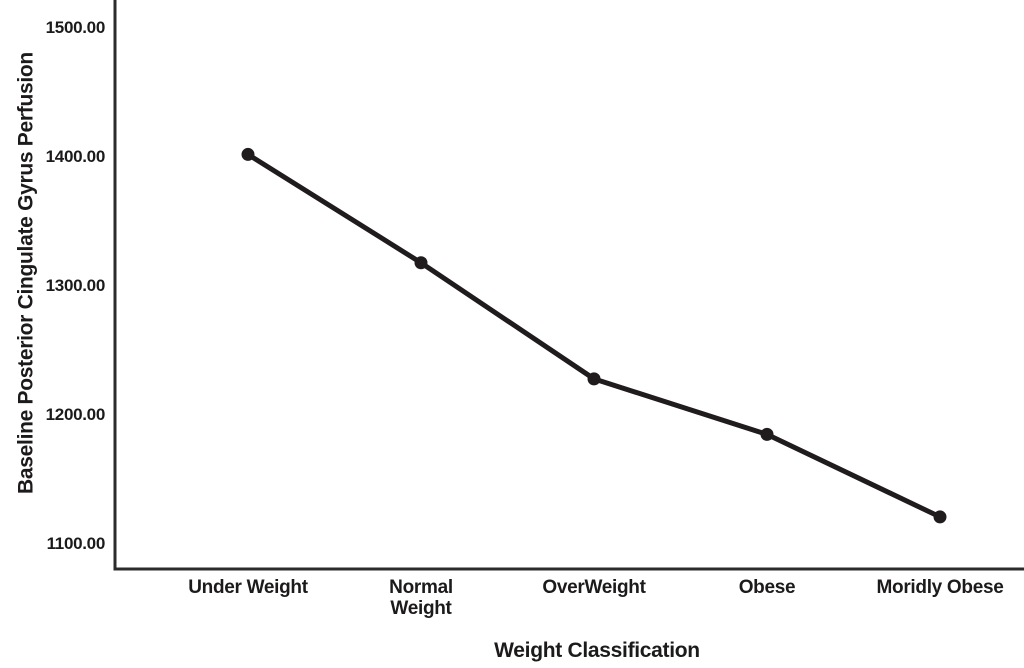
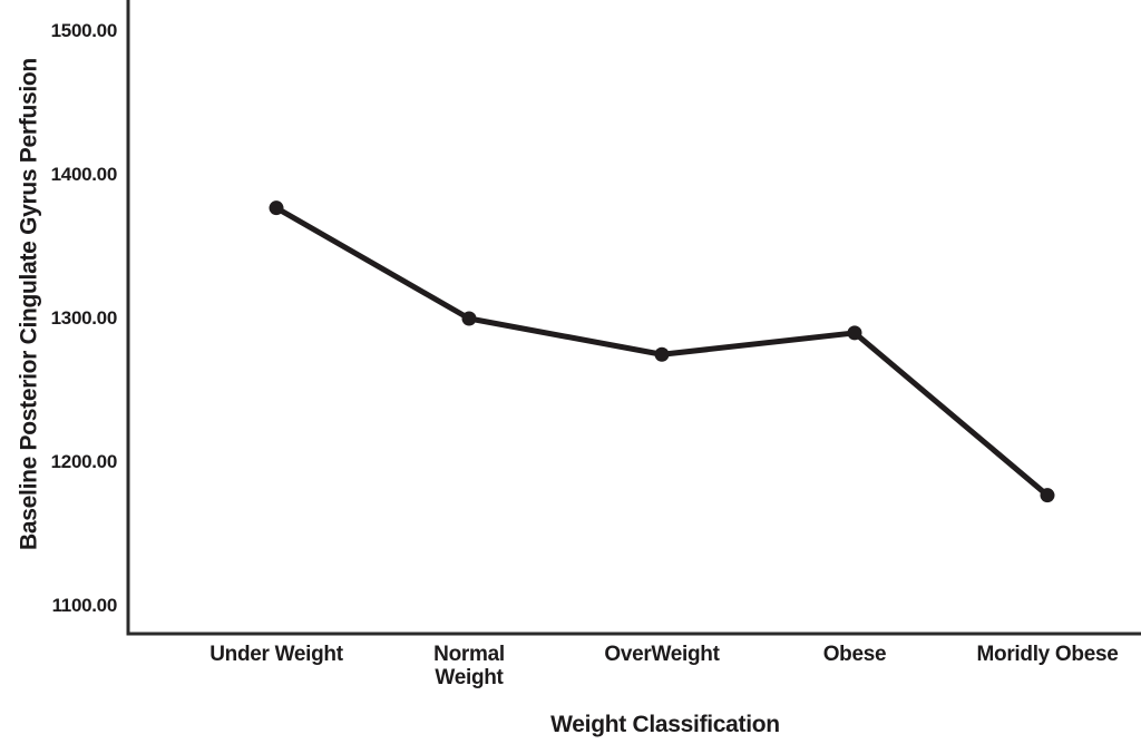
Under Weight: 1402 -> 1377
Normal Weight: 1318 -> 1300
OverWeight: 1228 -> 1275
Obese: 1185 -> 1290
Moridly Obese: 1121 -> 1177
